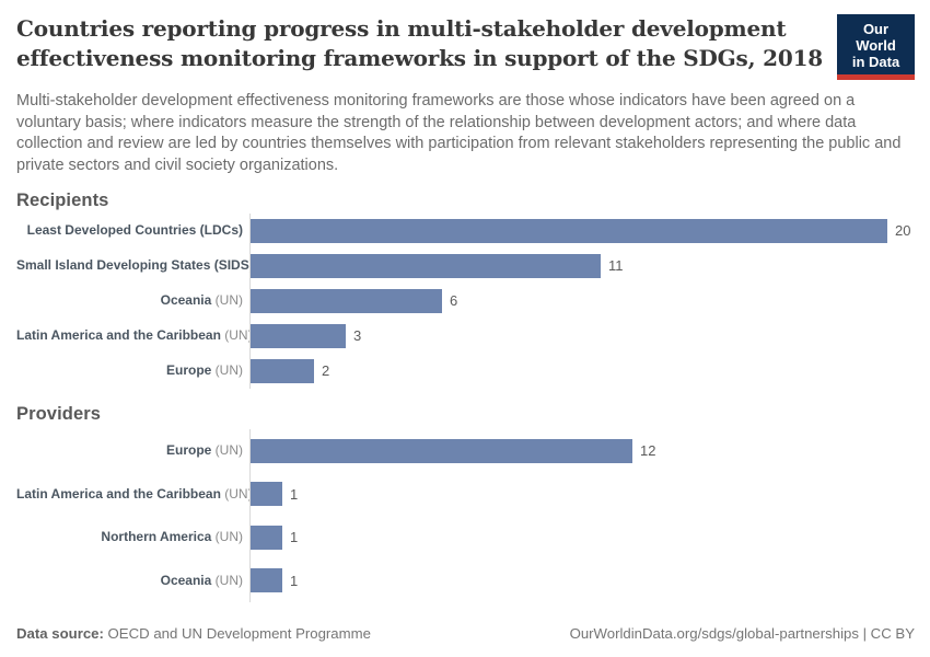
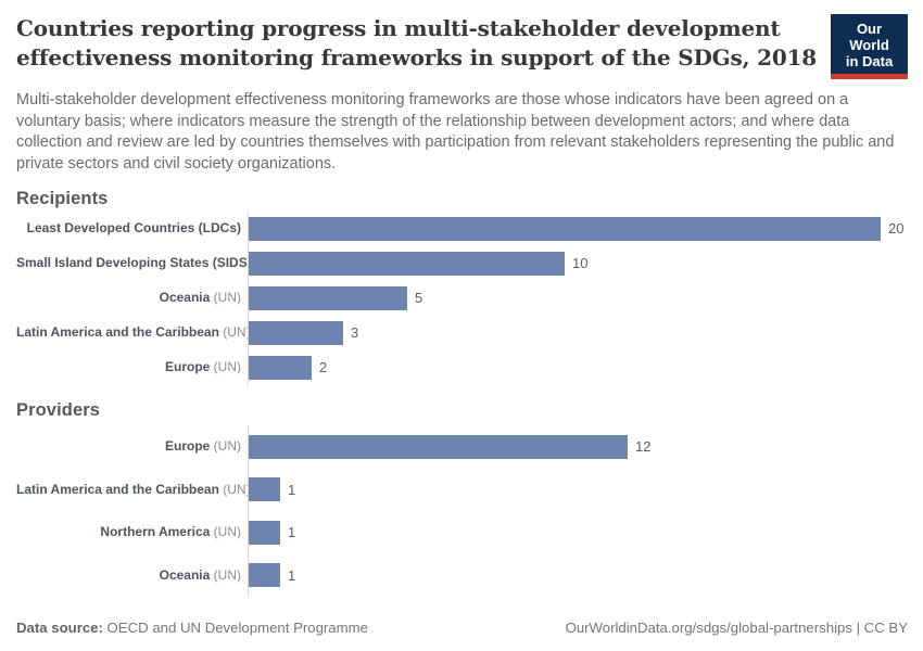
Recipients/Small Island Developing States (SIDS): 11 -> 10
Recipients/Oceania (UN): 6 -> 5
